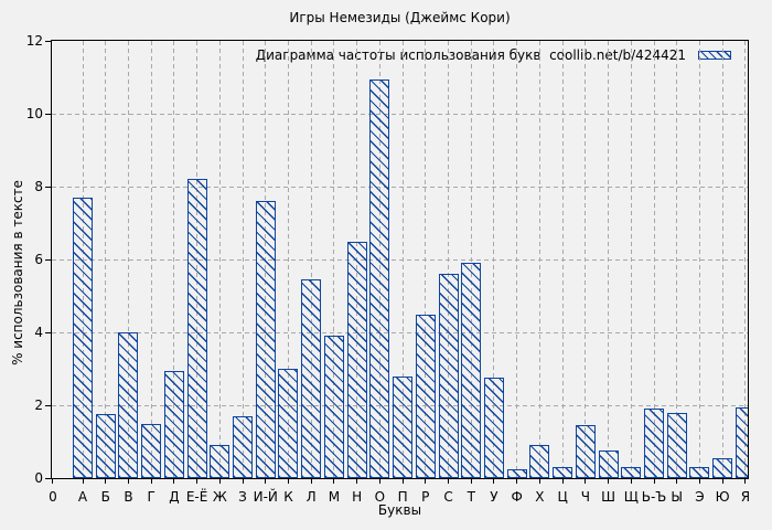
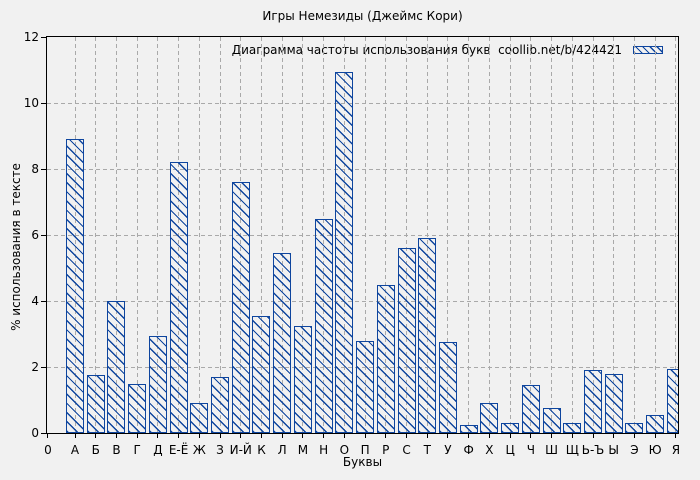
А: 7.7 -> 8.9
К: 3.0 -> 3.5
М: 3.9 -> 3.2
